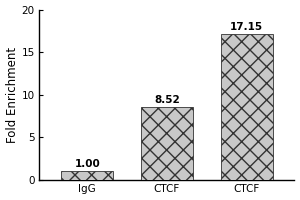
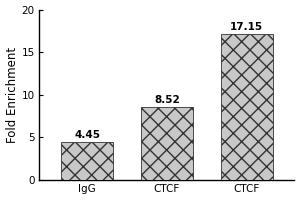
IgG: 1.00 -> 4.45
